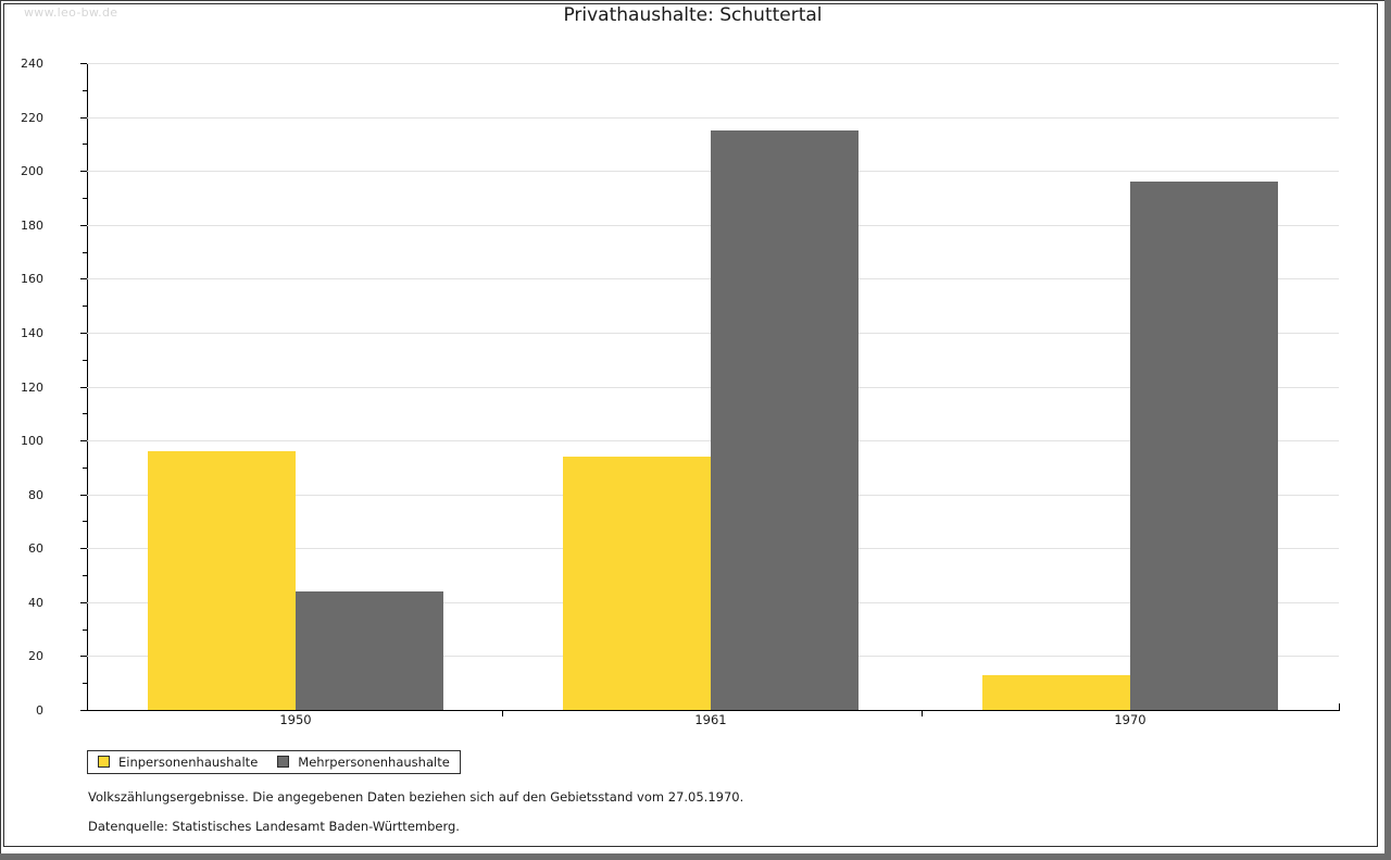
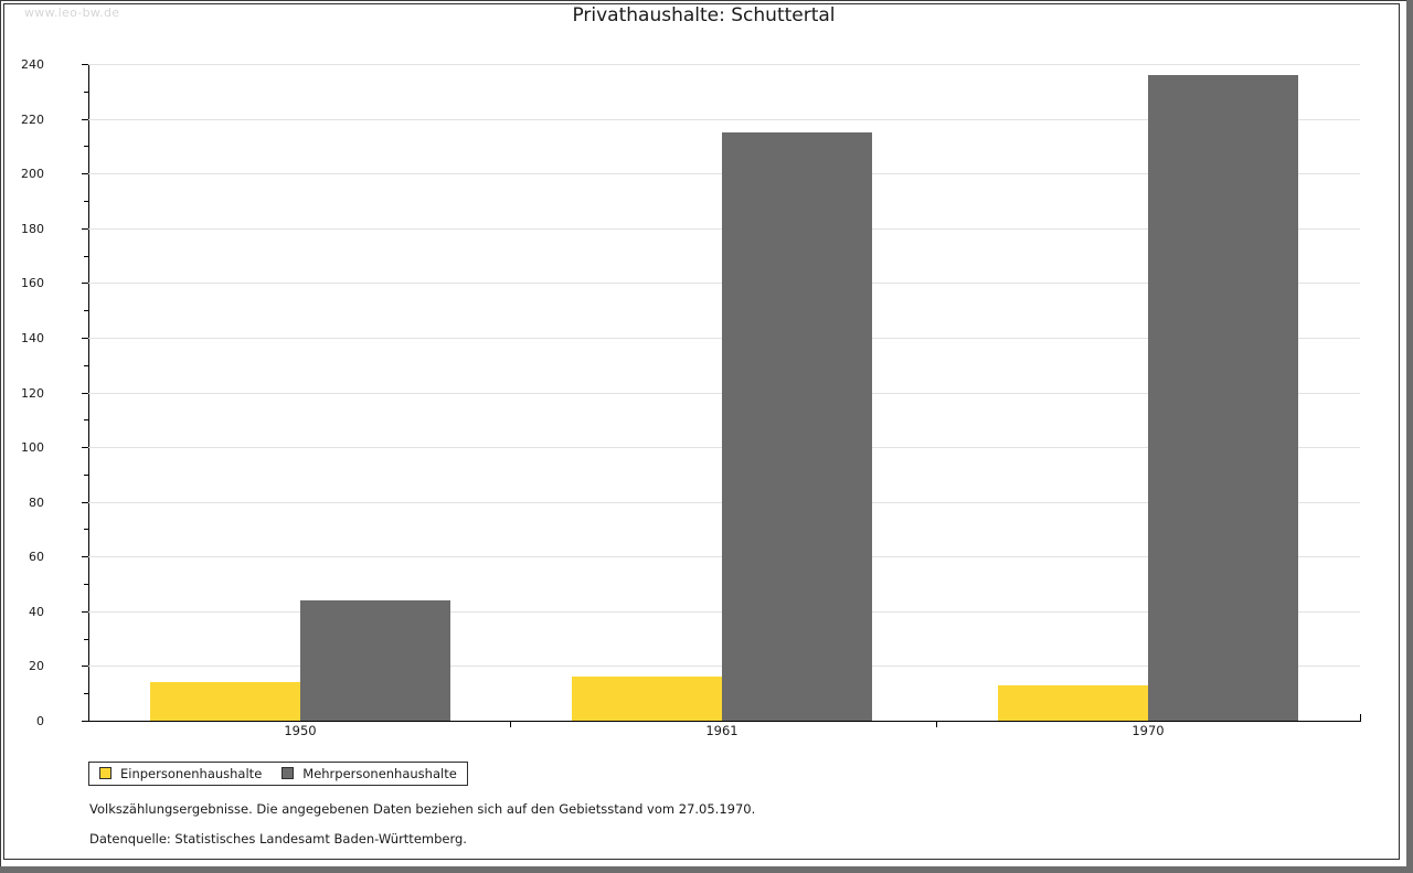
Einpersonenhaushalte/1950: 96 -> 14
Einpersonenhaushalte/1961: 94 -> 16
Mehrpersonenhaushalte/1970: 196 -> 236
